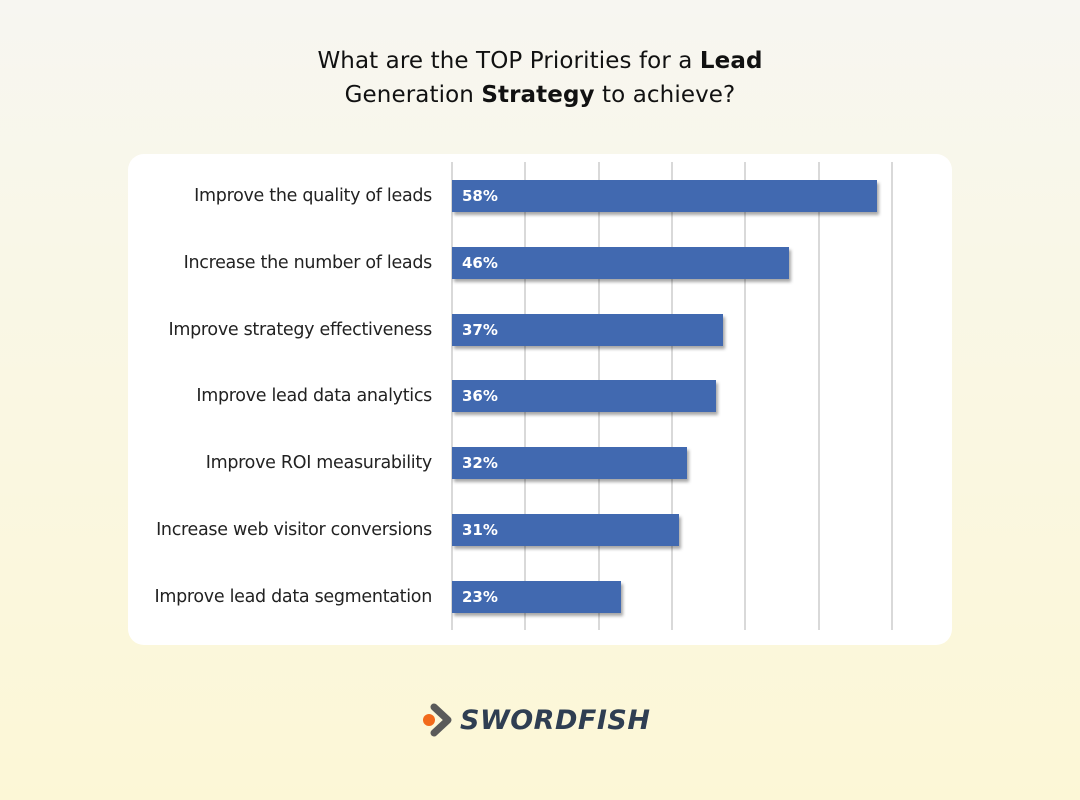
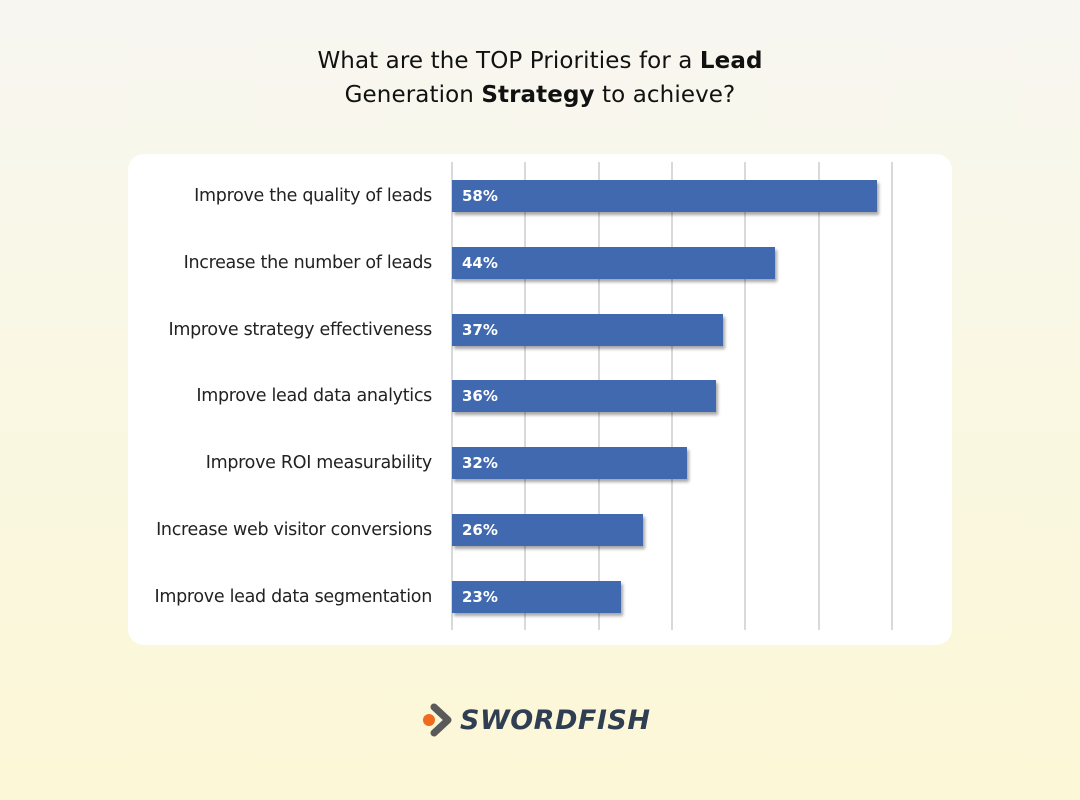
Increase the number of leads: 46% -> 44%
Increase web visitor conversions: 31% -> 26%
